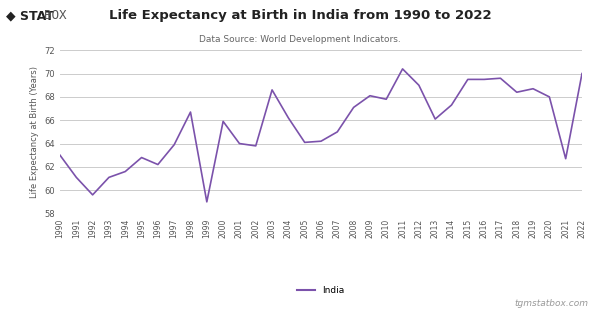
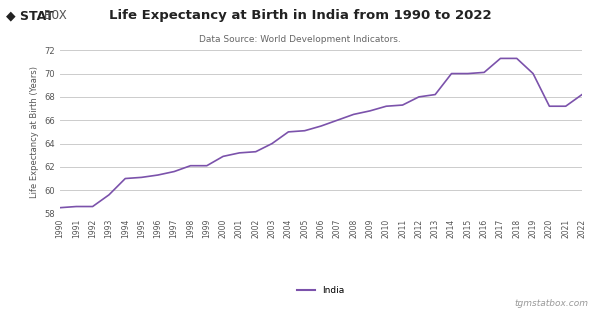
1990: 63.0 -> 58.5
1991: 61.1 -> 58.6
1992: 59.6 -> 58.6
1993: 61.1 -> 59.6
1994: 61.6 -> 61.0
1995: 62.8 -> 61.1
1996: 62.2 -> 61.3
1997: 63.9 -> 61.6
1998: 66.7 -> 62.1
1999: 59.0 -> 62.1
2000: 65.9 -> 62.9
2001: 64.0 -> 63.2
2002: 63.8 -> 63.3
2003: 68.6 -> 64.0
2004: 66.2 -> 65.0
2005: 64.1 -> 65.1
2006: 64.2 -> 65.5
2007: 65.0 -> 66.0
2008: 67.1 -> 66.5
2009: 68.1 -> 66.8
2010: 67.8 -> 67.2
2011: 70.4 -> 67.3
2012: 69.0 -> 68.0
2013: 66.1 -> 68.2
2014: 67.3 -> 70.0
2015: 69.5 -> 70.0
2016: 69.5 -> 70.1
2017: 69.6 -> 71.3
2018: 68.4 -> 71.3
2019: 68.7 -> 70.0
2020: 68.0 -> 67.2
2021: 62.7 -> 67.2
2022: 70.0 -> 68.2
